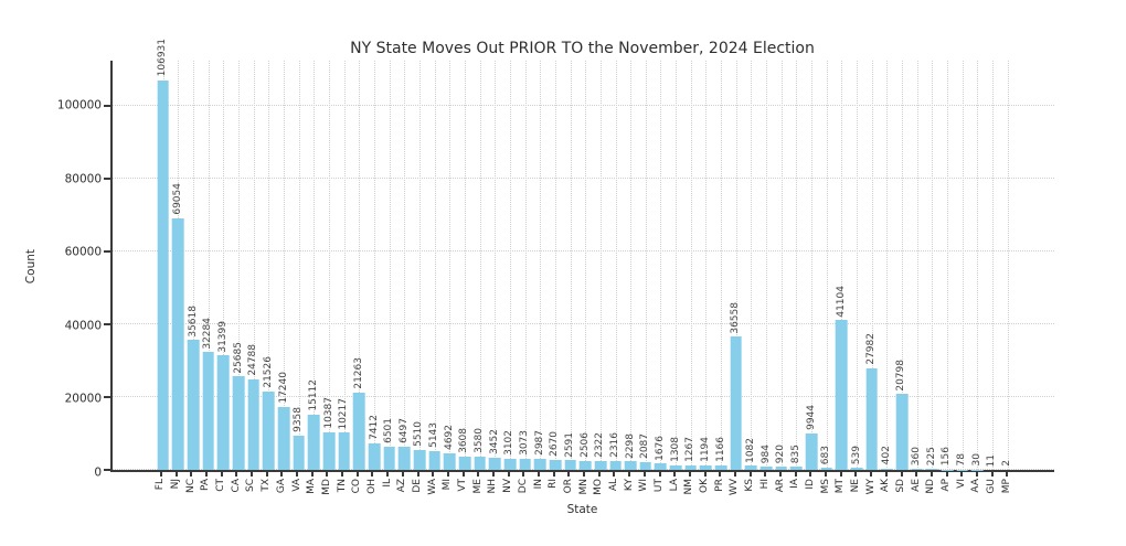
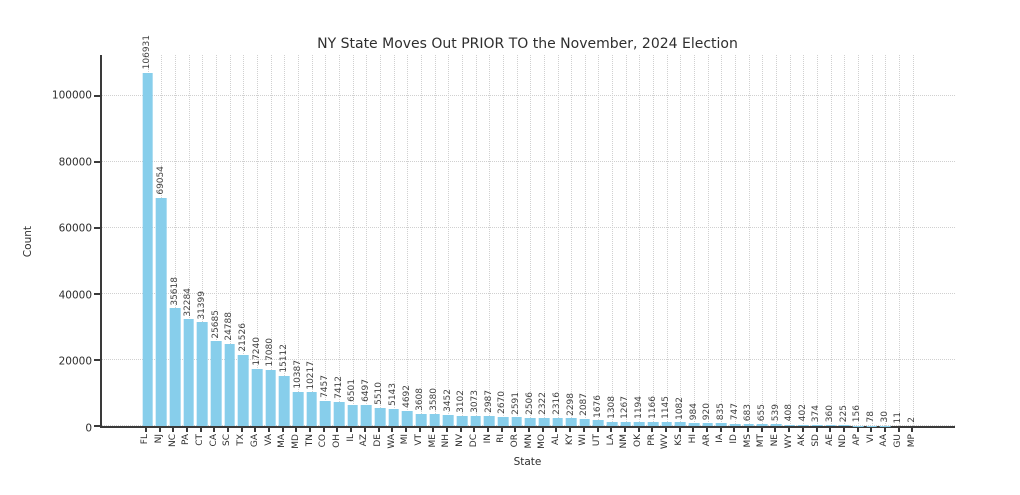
VA: 9358 -> 17080
CO: 21263 -> 7457
WV: 36558 -> 1145
ID: 9944 -> 747
MT: 41104 -> 655
WY: 27982 -> 408
SD: 20798 -> 374
